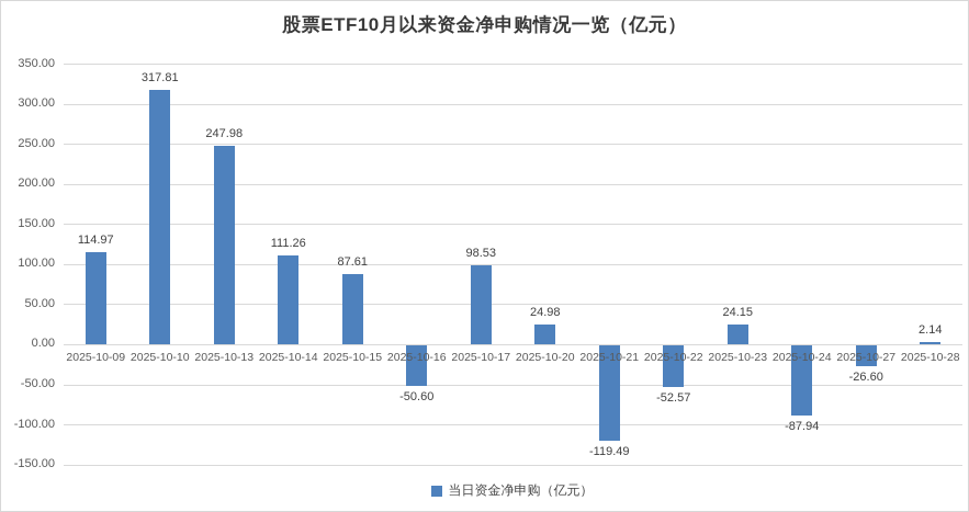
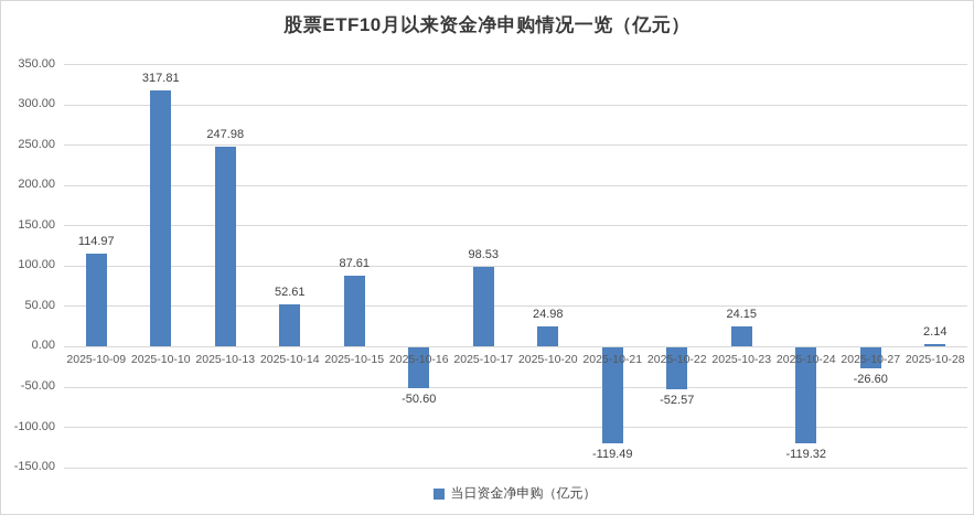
2025-10-14: 111.26 -> 52.61
2025-10-24: -87.94 -> -119.32
